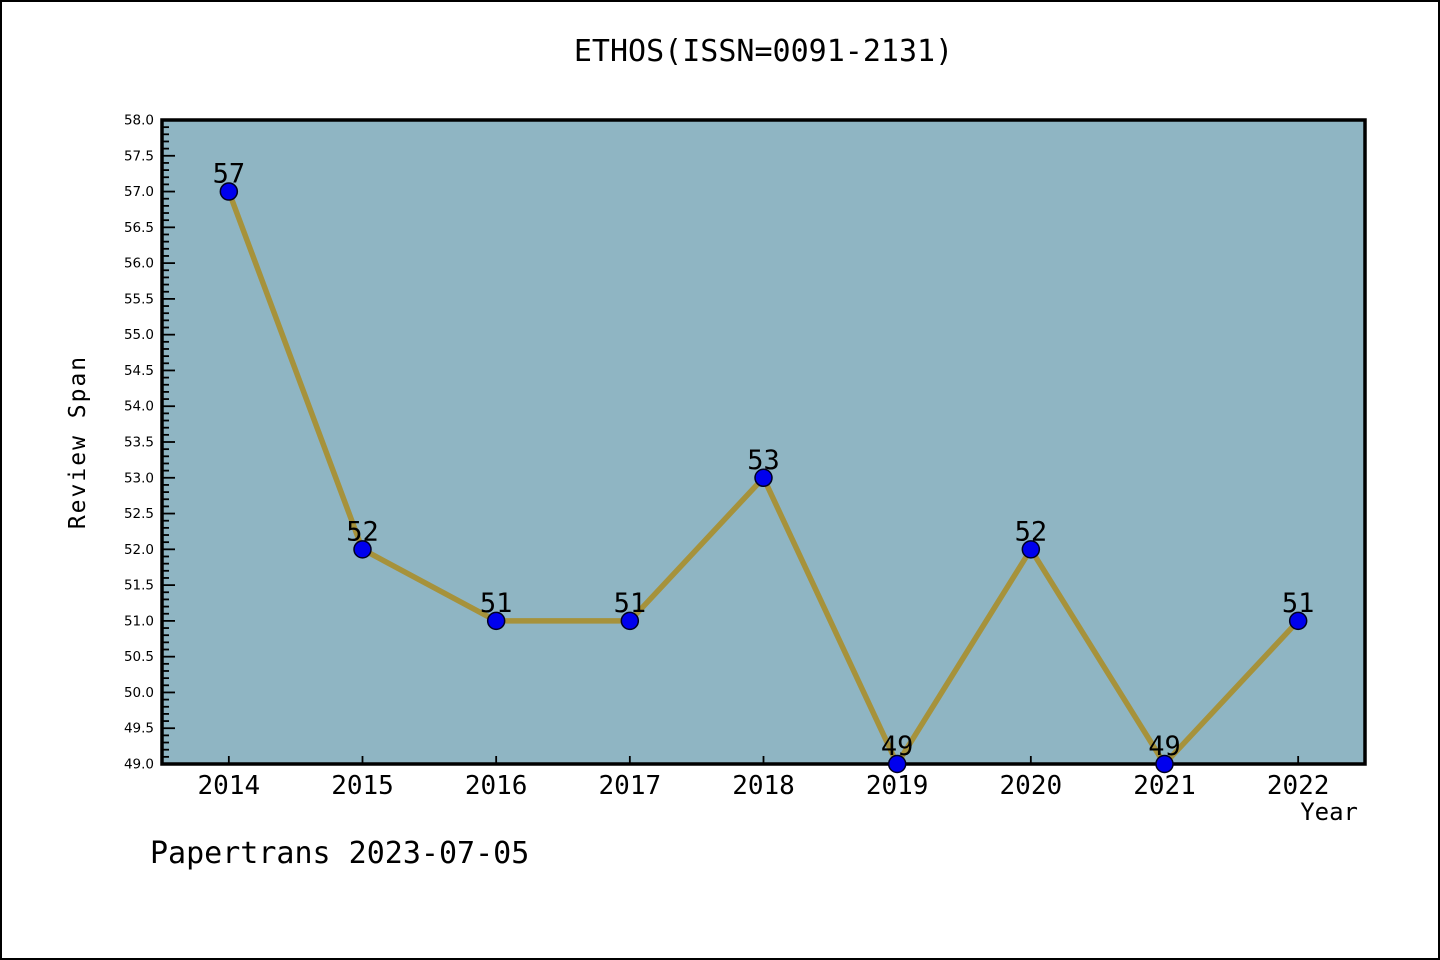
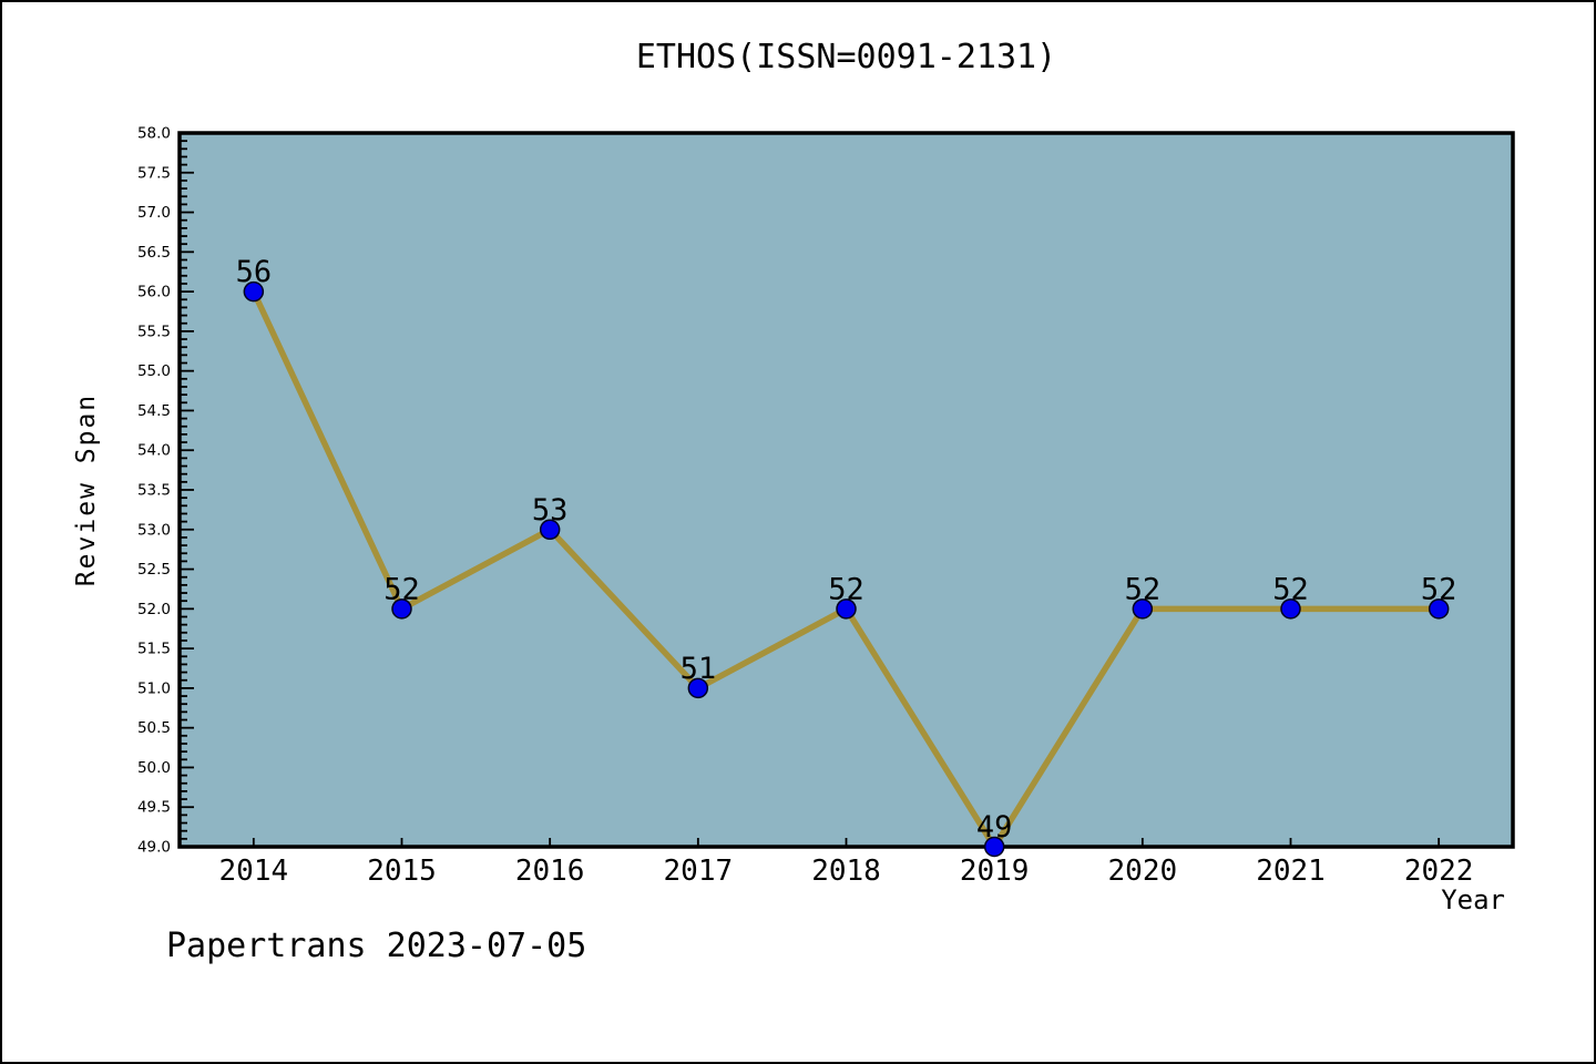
2014: 57 -> 56
2016: 51 -> 53
2018: 53 -> 52
2021: 49 -> 52
2022: 51 -> 52
